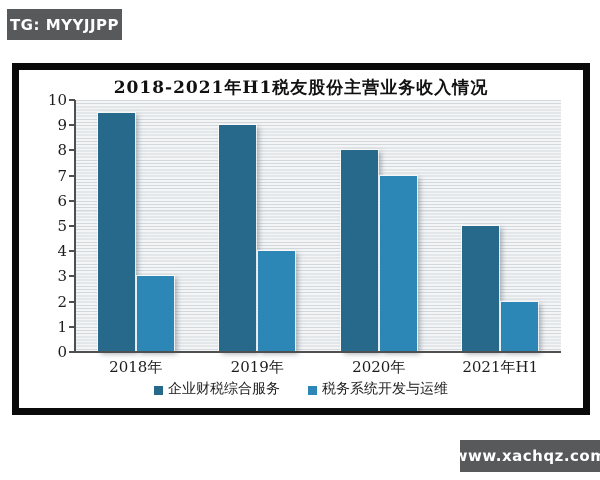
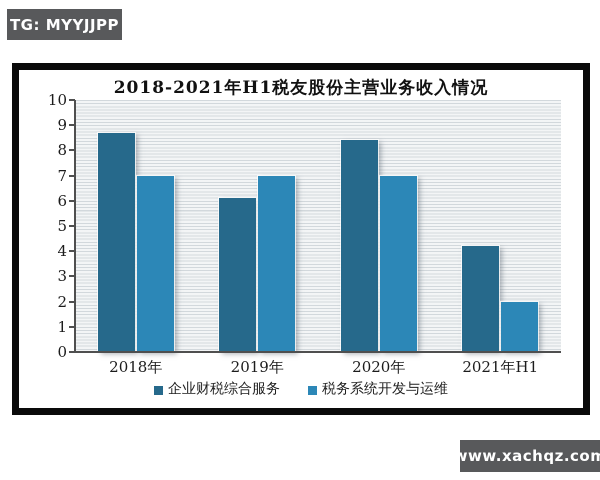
企业财税综合服务/2018年: 9.5 -> 8.7
税务系统开发与运维/2018年: 3 -> 7
企业财税综合服务/2019年: 9.0 -> 6.1
税务系统开发与运维/2019年: 4 -> 7
企业财税综合服务/2020年: 8.0 -> 8.4
企业财税综合服务/2021年H1: 5.0 -> 4.2
